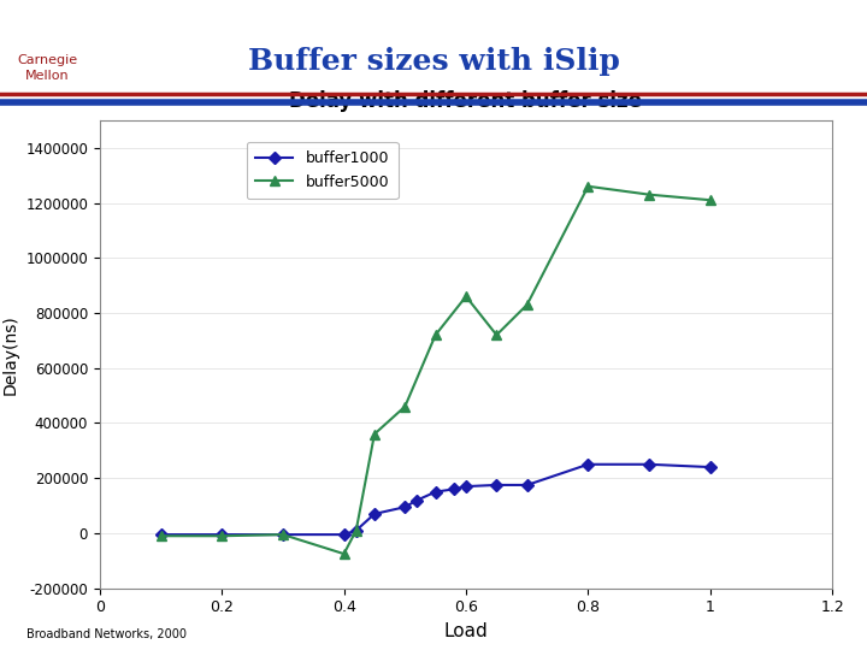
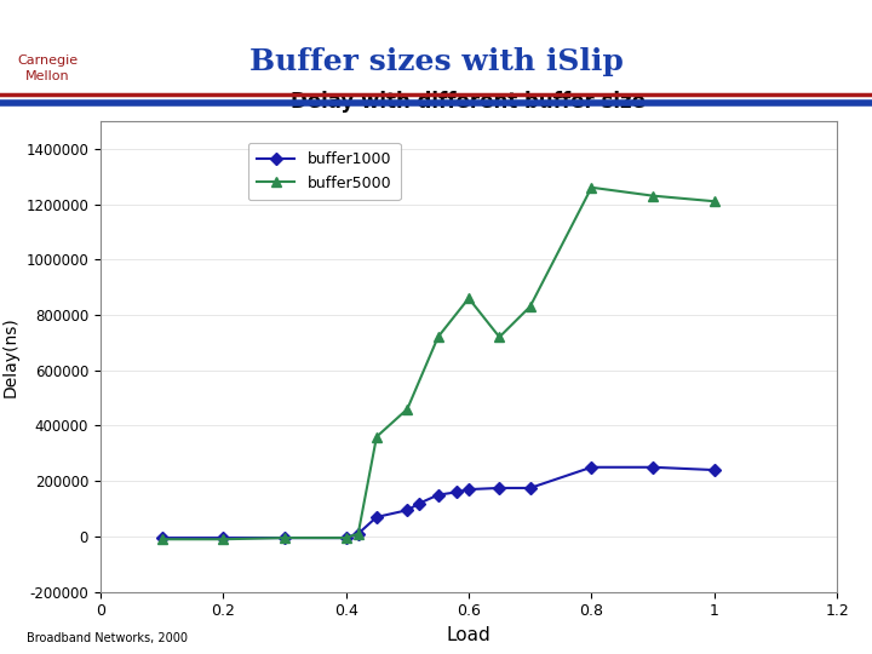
buffer5000/0.4: -75000 -> -5000
